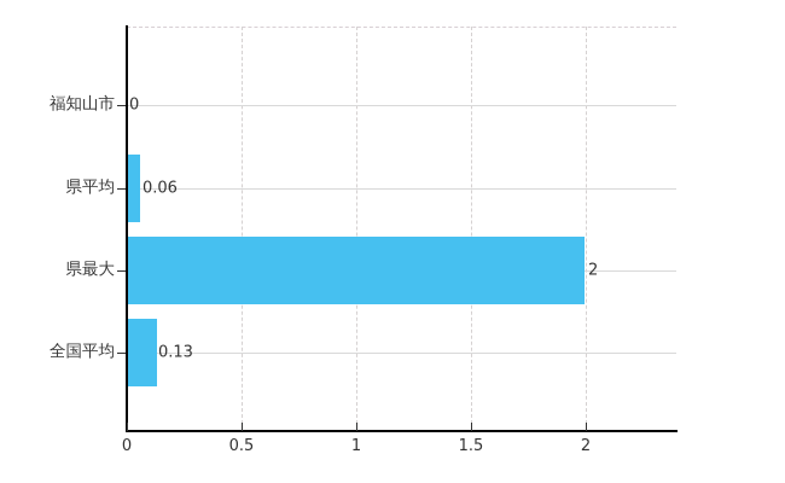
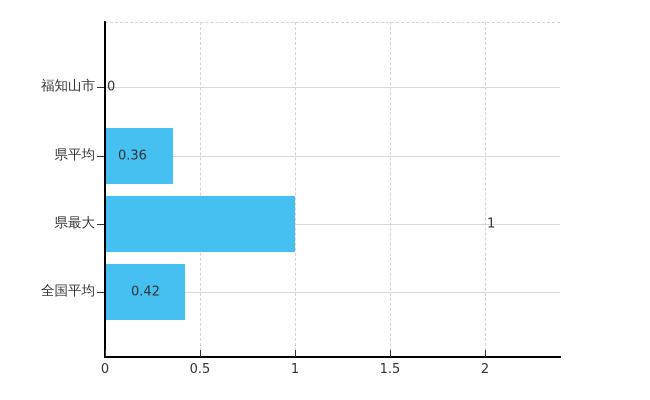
県平均: 0.06 -> 0.36
県最大: 2 -> 1
全国平均: 0.13 -> 0.42
